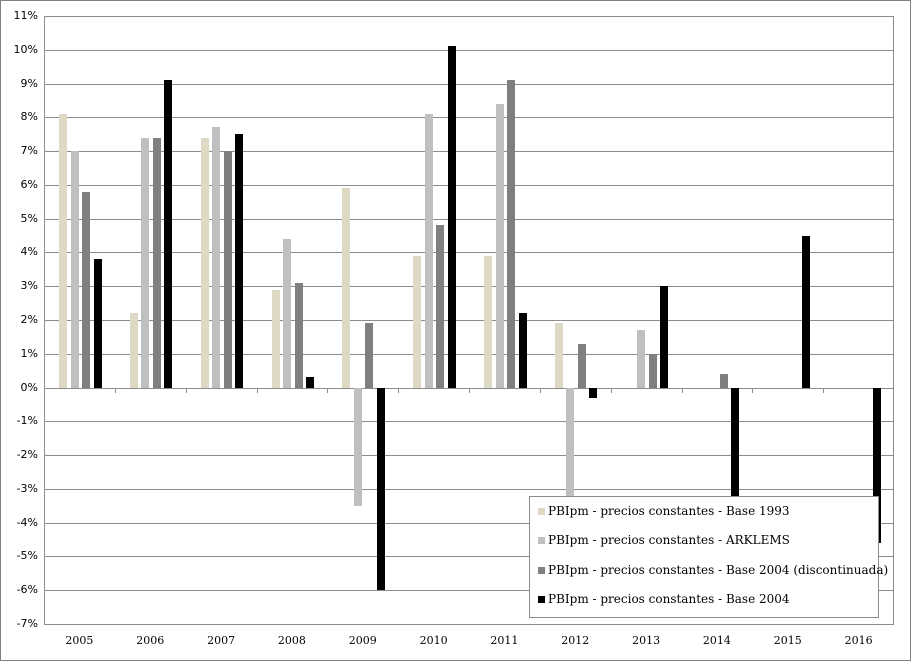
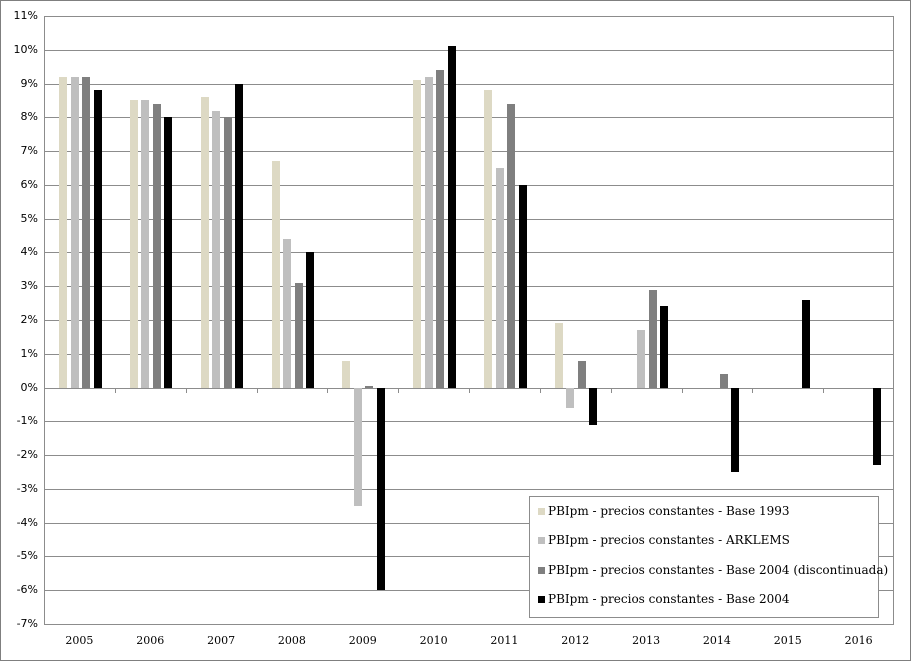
PBIpm - precios constantes - Base 1993/2005: 8.1% -> 9.2%
PBIpm - precios constantes - ARKLEMS/2005: 7.0% -> 9.2%
PBIpm - precios constantes - Base 2004 (discontinuada)/2005: 5.8% -> 9.2%
PBIpm - precios constantes - Base 2004/2005: 3.8% -> 8.8%
PBIpm - precios constantes - Base 1993/2006: 2.2% -> 8.5%
PBIpm - precios constantes - ARKLEMS/2006: 7.4% -> 8.5%
PBIpm - precios constantes - Base 2004 (discontinuada)/2006: 7.4% -> 8.4%
PBIpm - precios constantes - Base 2004/2006: 9.1% -> 8.0%
PBIpm - precios constantes - Base 1993/2007: 7.4% -> 8.6%
PBIpm - precios constantes - ARKLEMS/2007: 7.7% -> 8.2%
PBIpm - precios constantes - Base 2004 (discontinuada)/2007: 7.0% -> 8.0%
PBIpm - precios constantes - Base 2004/2007: 7.5% -> 9.0%
PBIpm - precios constantes - Base 1993/2008: 2.9% -> 6.7%
PBIpm - precios constantes - Base 2004/2008: 0.3% -> 4.0%
PBIpm - precios constantes - Base 1993/2009: 5.9% -> 0.8%
PBIpm - precios constantes - Base 2004 (discontinuada)/2009: 1.9% -> 0.1%
PBIpm - precios constantes - Base 1993/2010: 3.9% -> 9.1%
PBIpm - precios constantes - ARKLEMS/2010: 8.1% -> 9.2%
PBIpm - precios constantes - Base 2004 (discontinuada)/2010: 4.8% -> 9.4%
PBIpm - precios constantes - Base 1993/2011: 3.9% -> 8.8%
PBIpm - precios constantes - ARKLEMS/2011: 8.4% -> 6.5%
PBIpm - precios constantes - Base 2004 (discontinuada)/2011: 9.1% -> 8.4%
PBIpm - precios constantes - Base 2004/2011: 2.2% -> 6.0%
PBIpm - precios constantes - ARKLEMS/2012: -3.4% -> -0.6%
PBIpm - precios constantes - Base 2004 (discontinuada)/2012: 1.3% -> 0.8%
PBIpm - precios constantes - Base 2004/2012: -0.3% -> -1.1%
PBIpm - precios constantes - Base 2004 (discontinuada)/2013: 1.0% -> 2.9%
PBIpm - precios constantes - Base 2004/2013: 3.0% -> 2.4%
PBIpm - precios constantes - Base 2004/2014: -3.2% -> -2.5%
PBIpm - precios constantes - Base 2004/2015: 4.5% -> 2.6%
PBIpm - precios constantes - Base 2004/2016: -4.6% -> -2.3%
